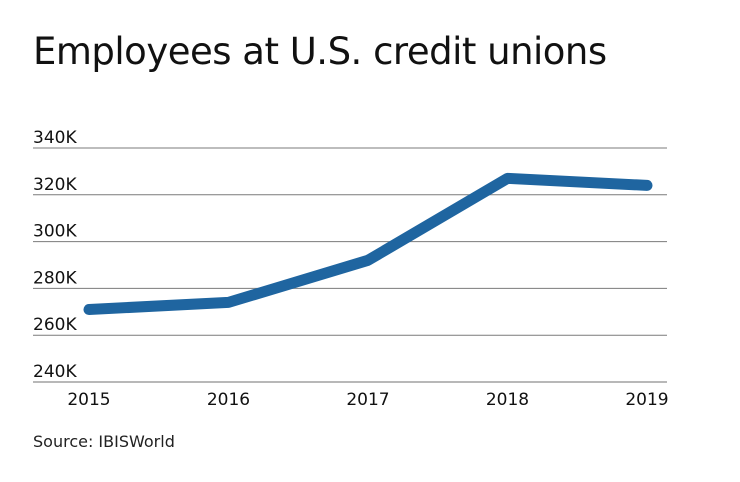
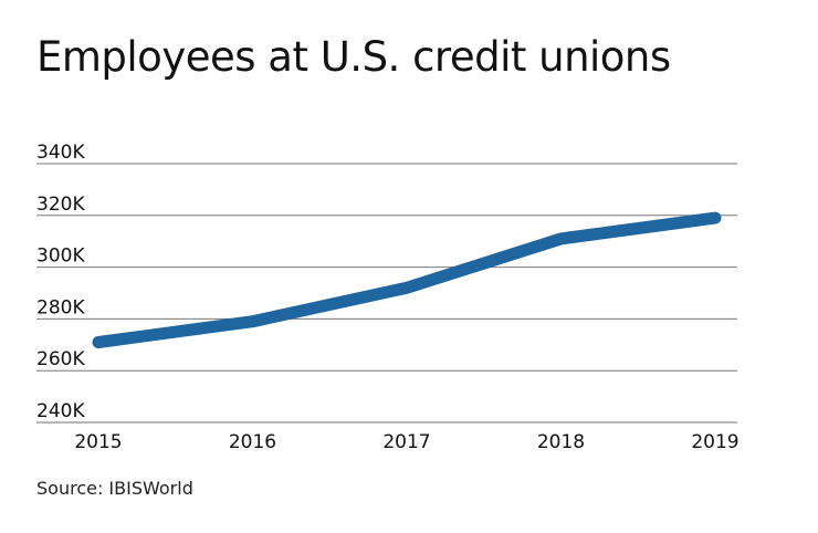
2016: 274K -> 279K
2018: 327K -> 311K
2019: 324K -> 319K
